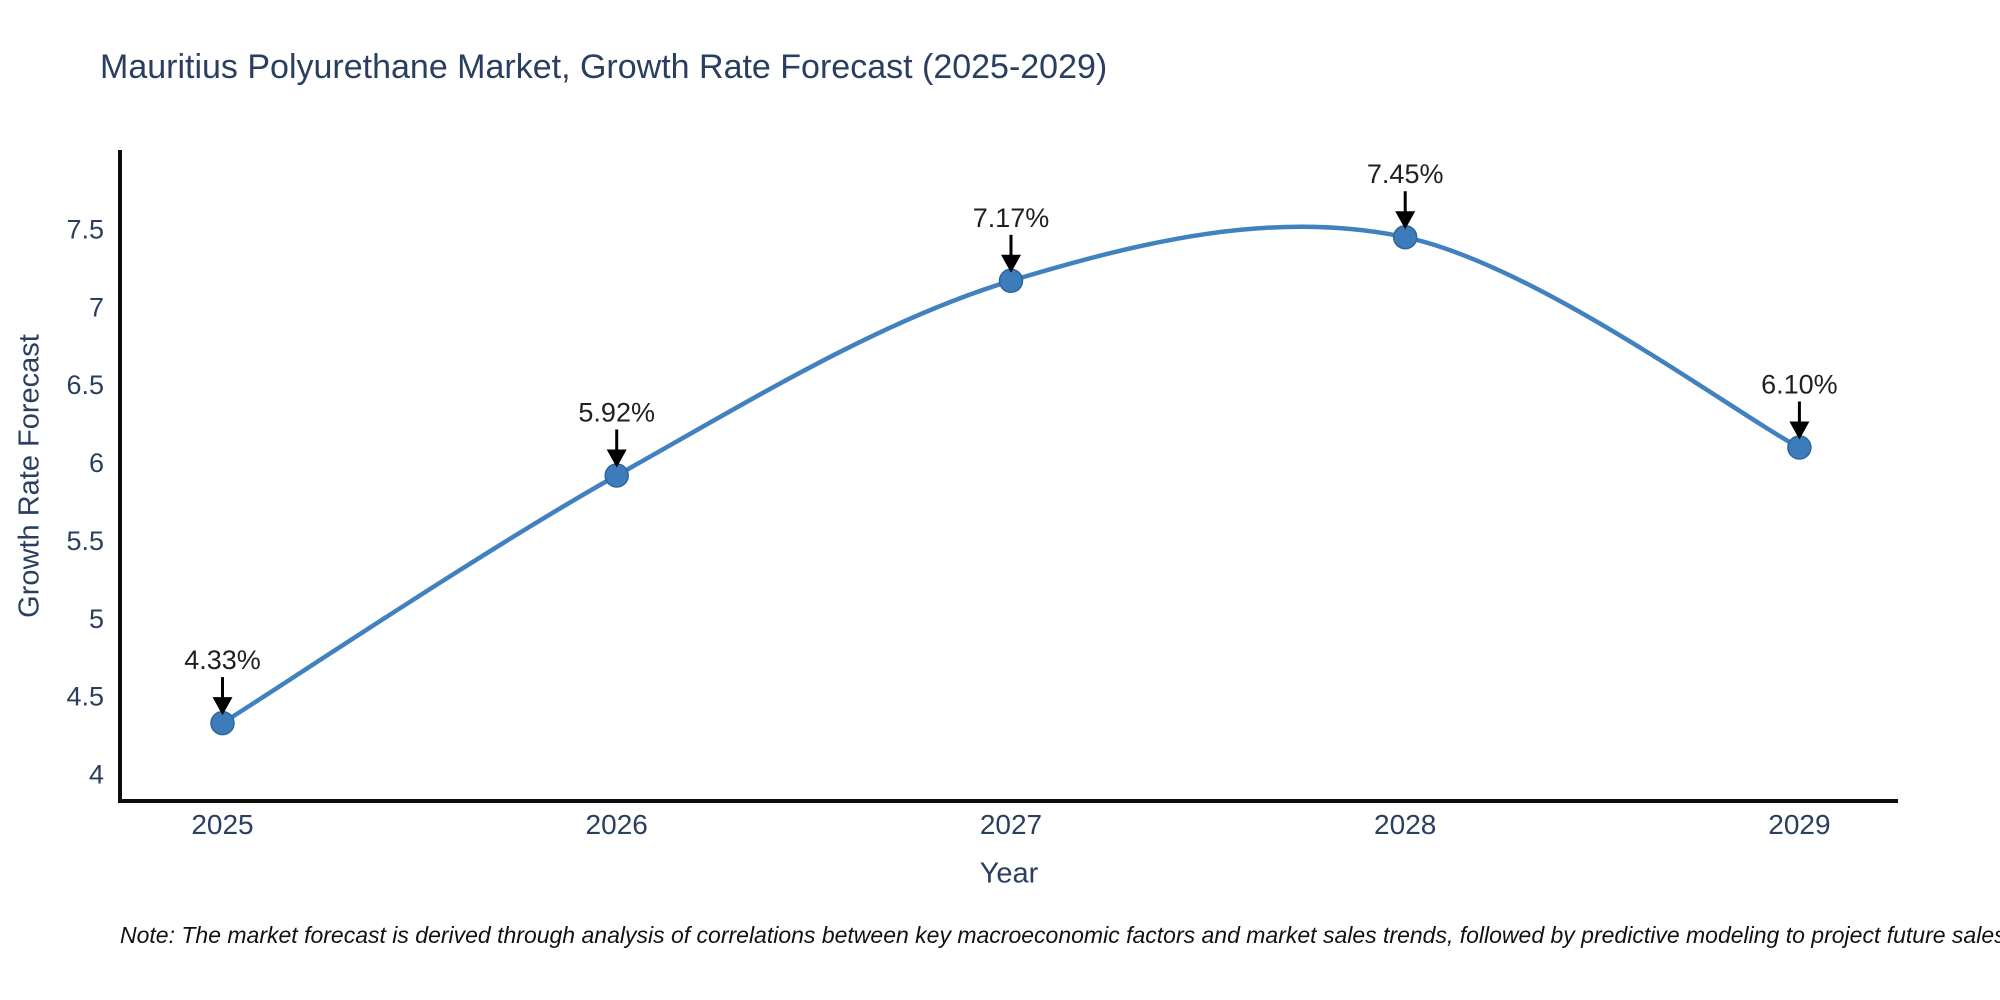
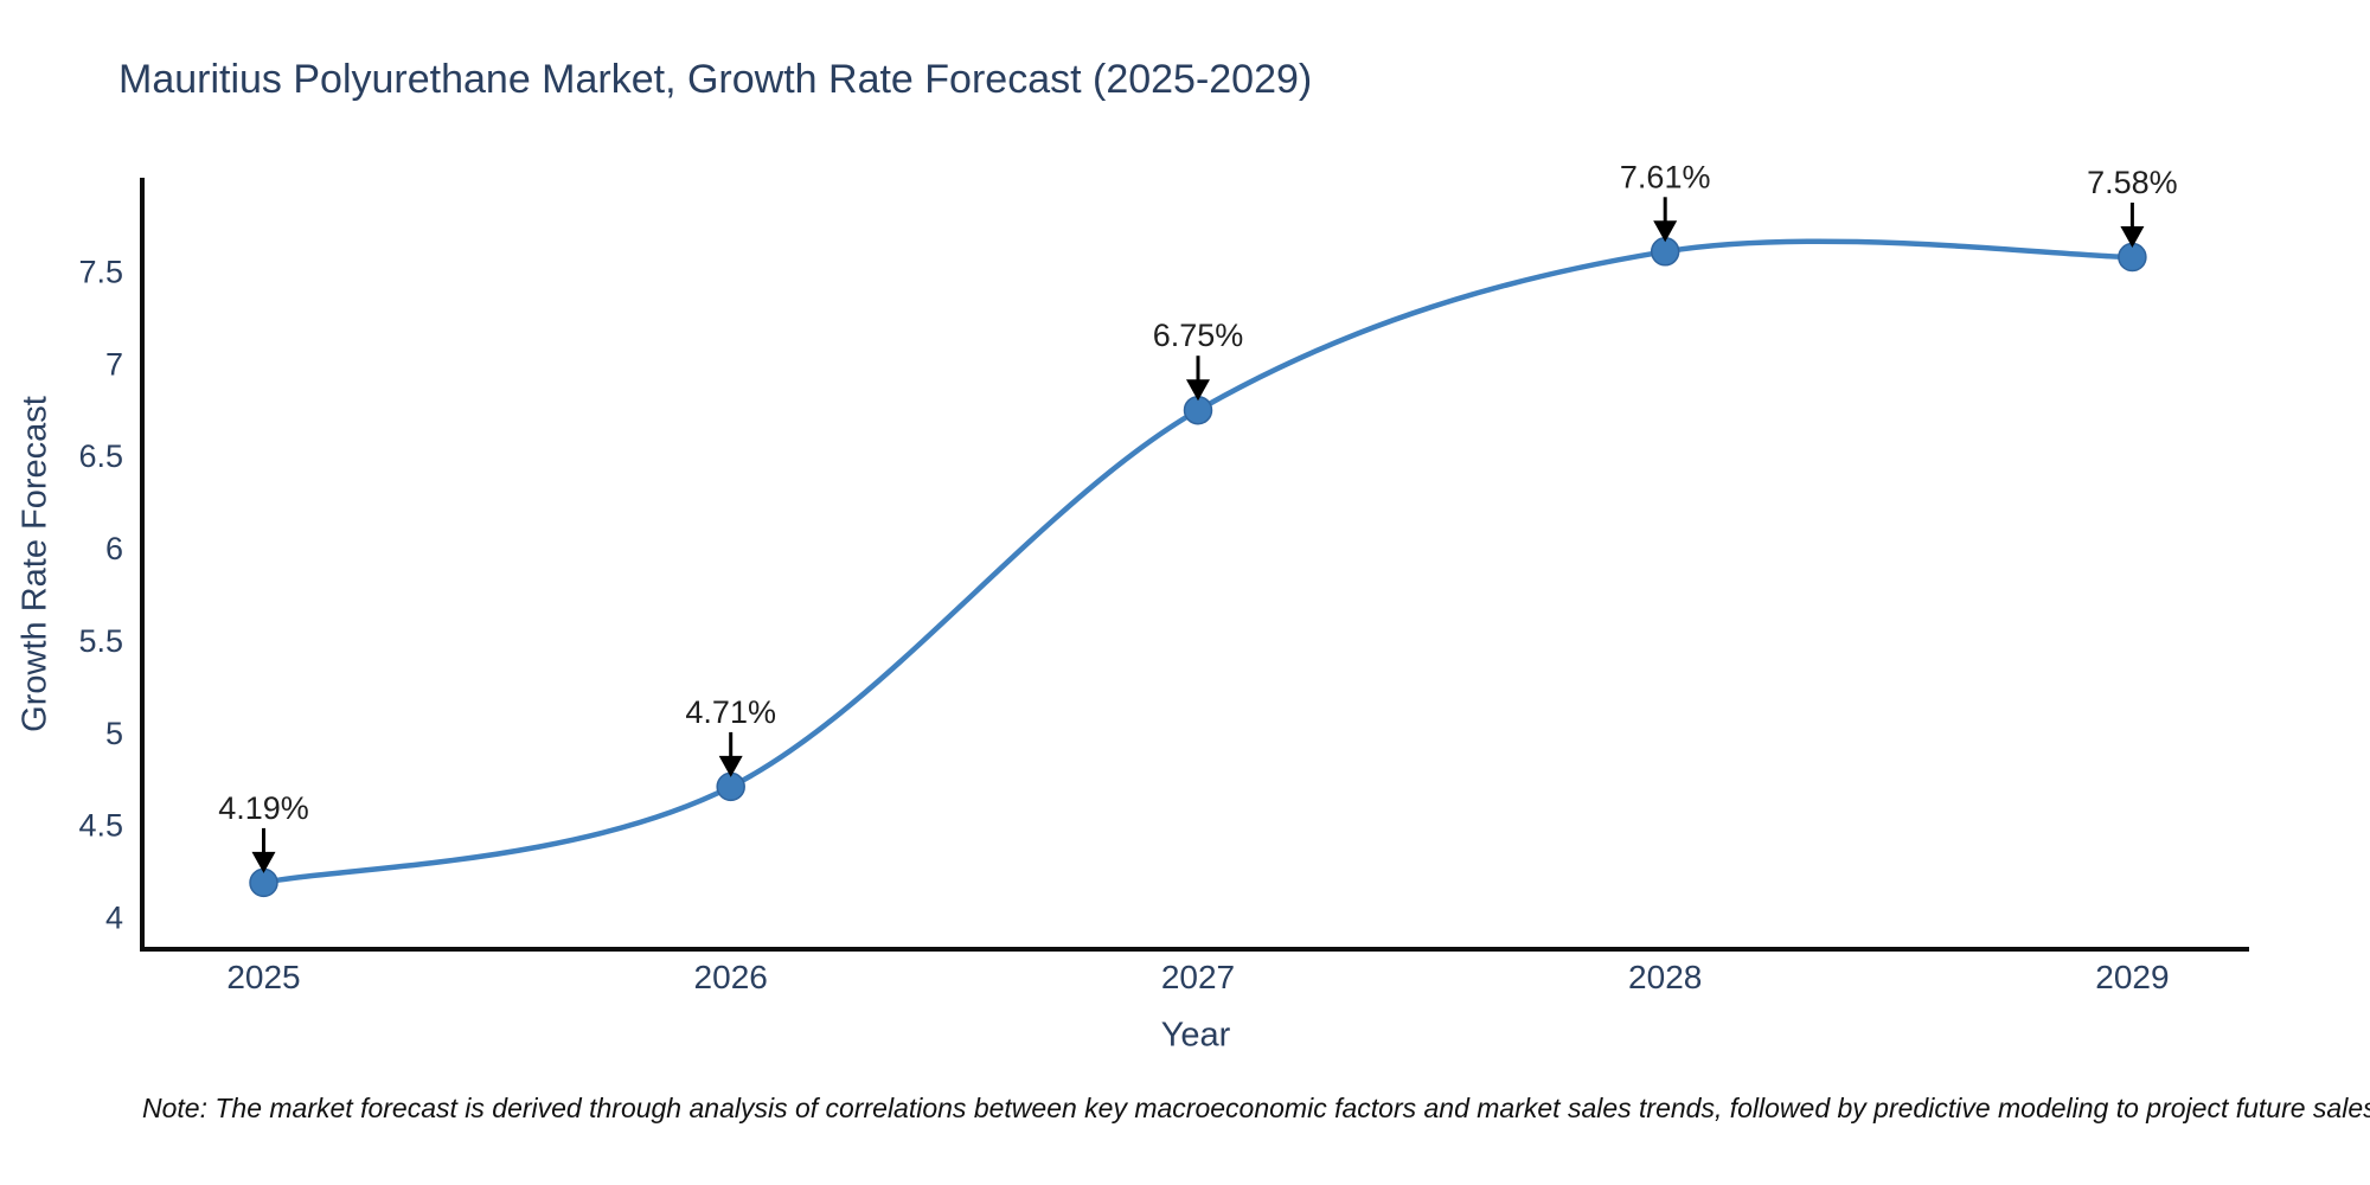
2025: 4.33% -> 4.19%
2026: 5.92% -> 4.71%
2027: 7.17% -> 6.75%
2028: 7.45% -> 7.61%
2029: 6.10% -> 7.58%
